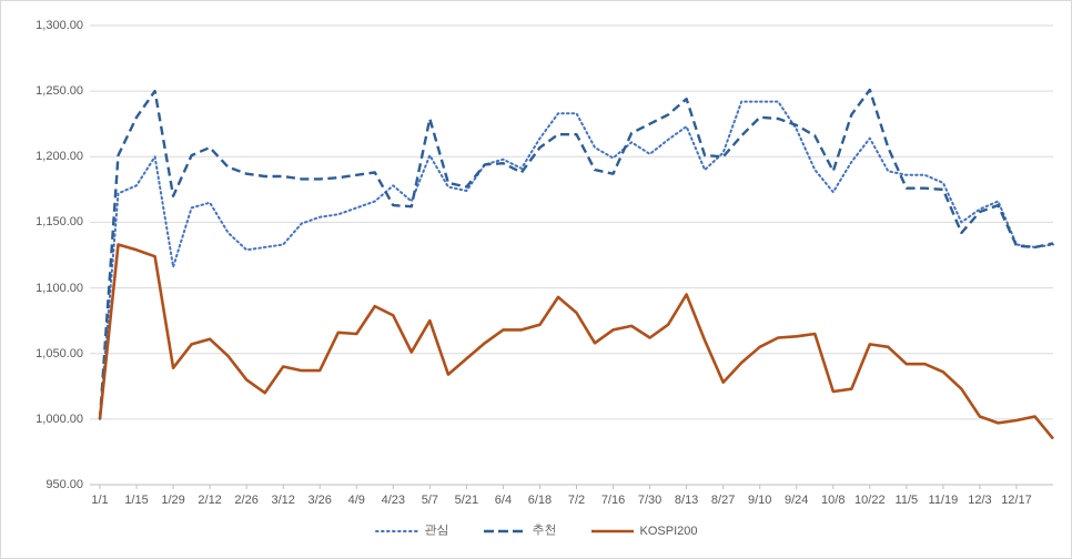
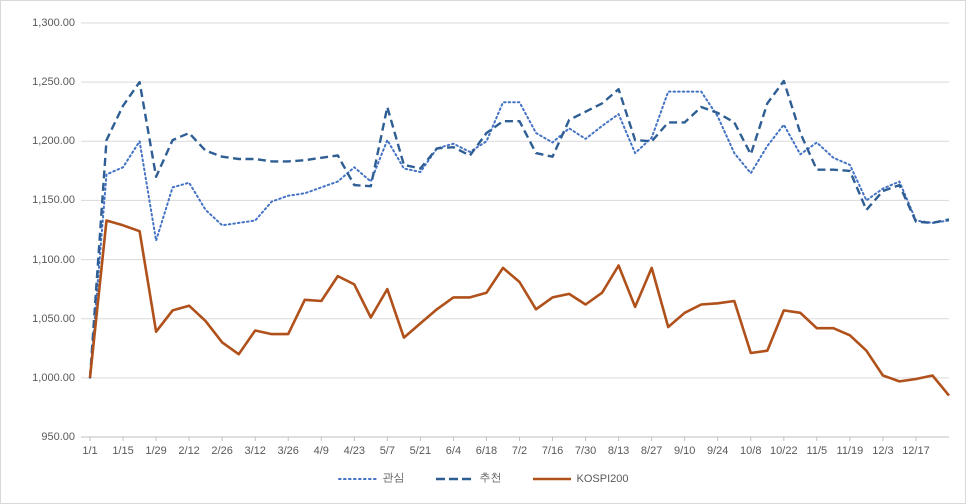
관심/6/18: 1214 -> 1200
KOSPI200/8/27: 1028 -> 1093
추천/9/10: 1230 -> 1216
관심/11/5: 1186 -> 1199
